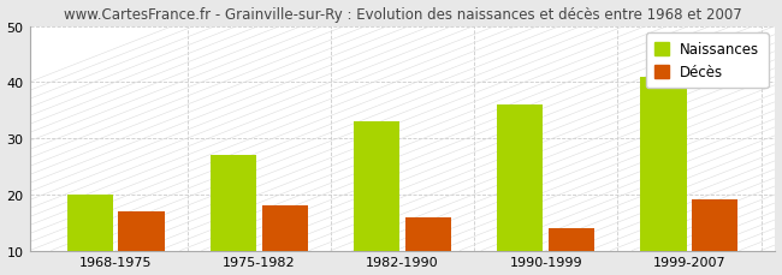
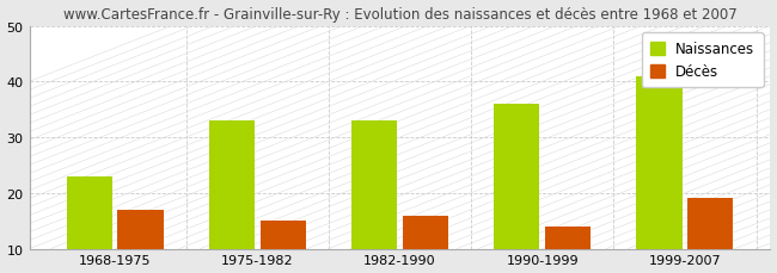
Naissances/1968-1975: 20 -> 23
Naissances/1975-1982: 27 -> 33
Décès/1975-1982: 18 -> 15
